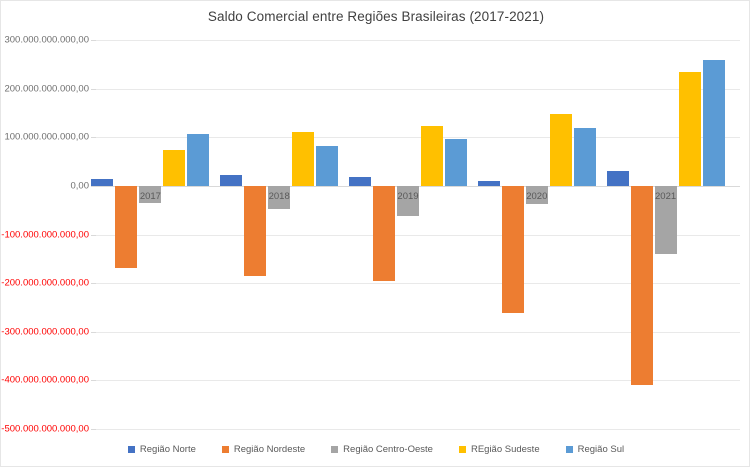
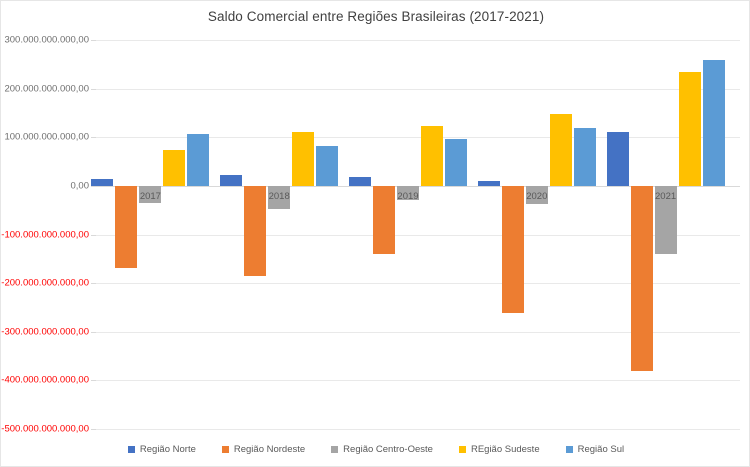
Região Nordeste/2019: -200000000000 -> -140000000000
Região Centro-Oeste/2019: -60000000000 -> -30000000000
Região Norte/2021: 30000000000 -> 110000000000
Região Nordeste/2021: -410000000000 -> -380000000000
